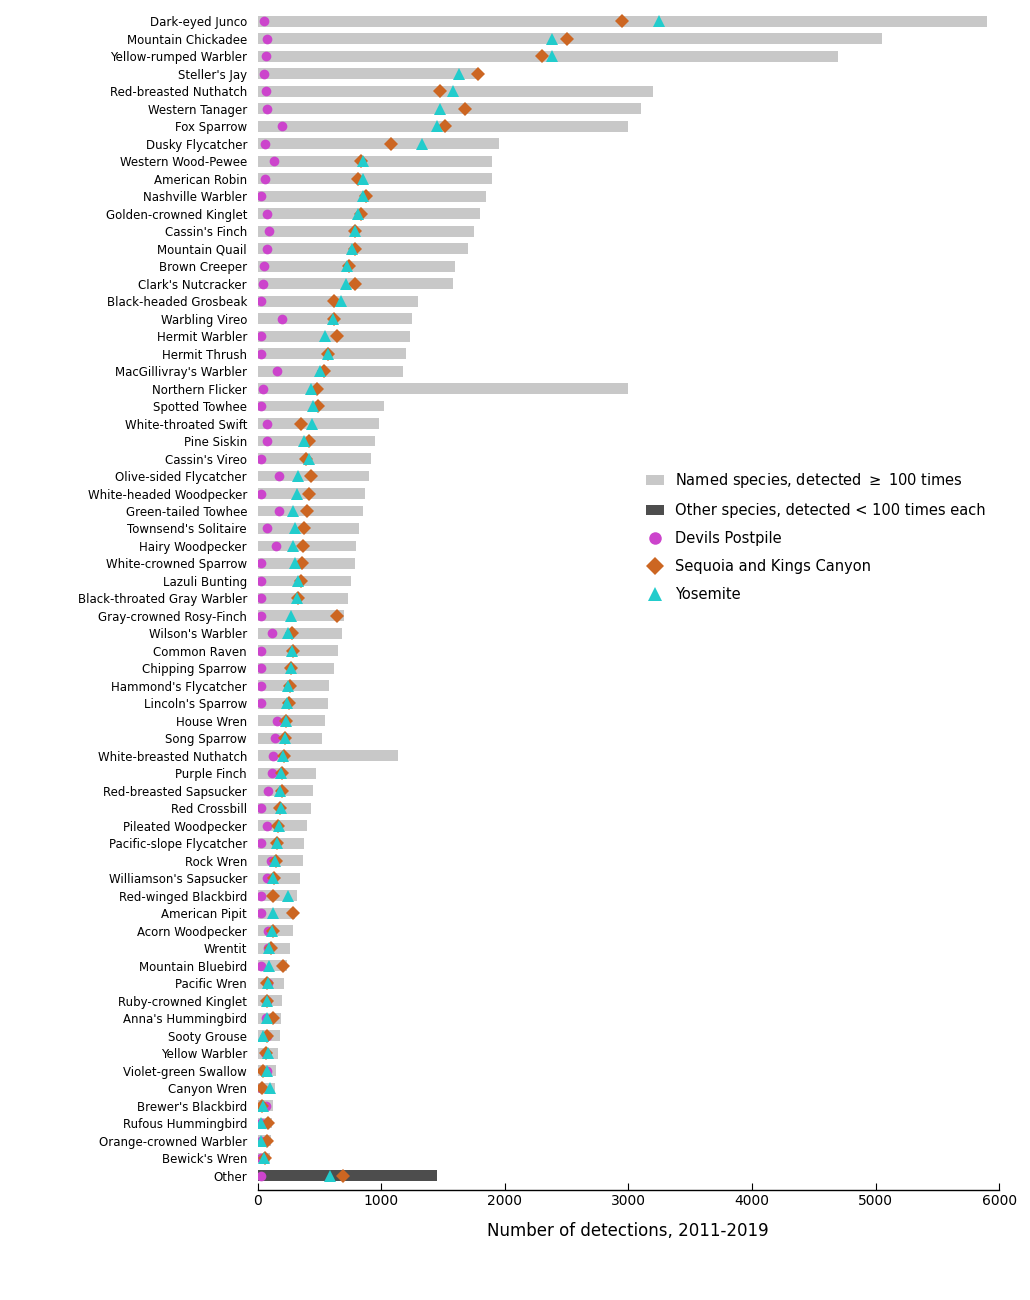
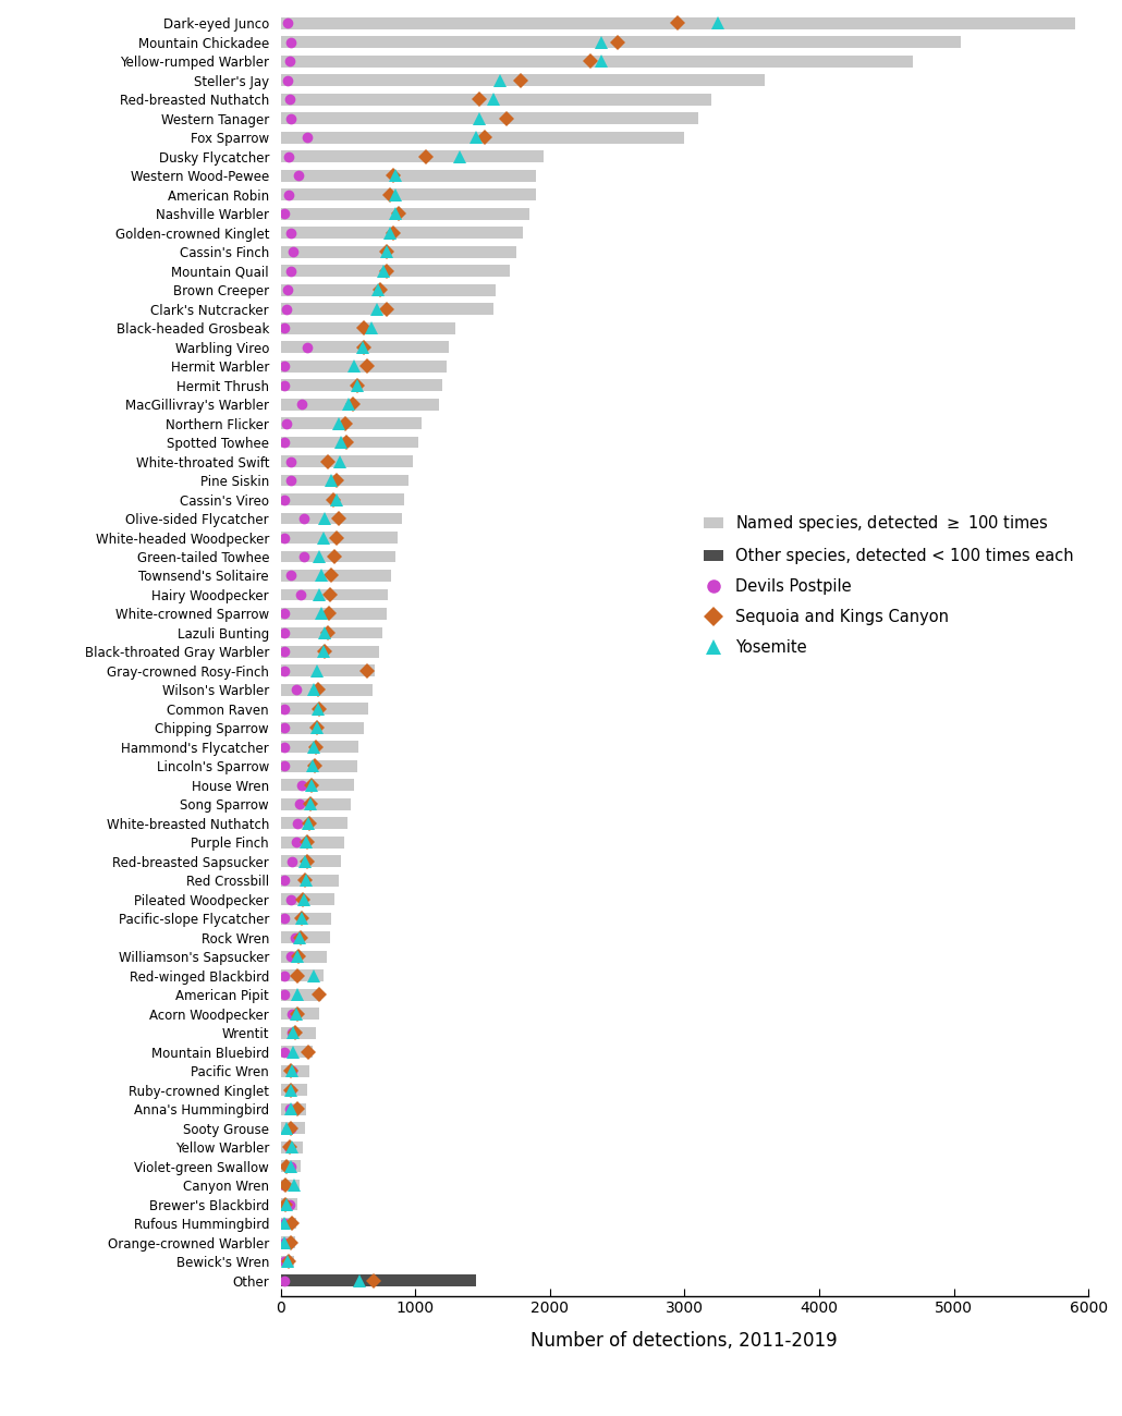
Steller's Jay: 1780 -> 3600
Northern Flicker: 3000 -> 1050
White-breasted Nuthatch: 1140 -> 500
